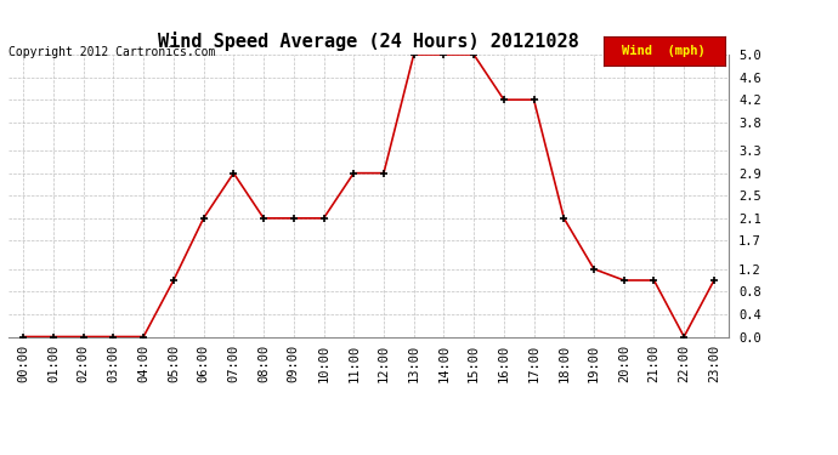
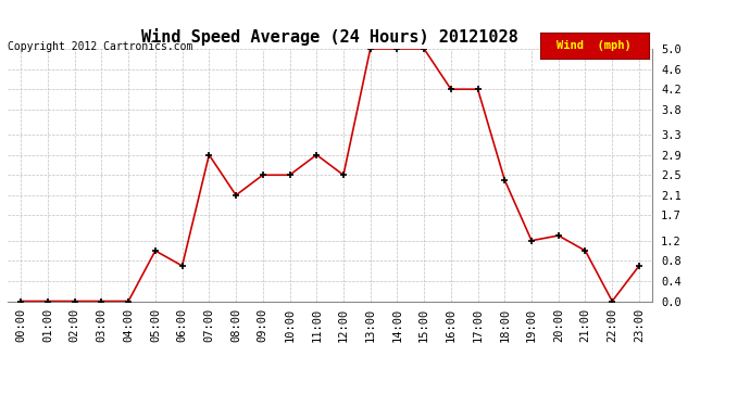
06:00: 2.1 -> 0.7
09:00: 2.1 -> 2.5
10:00: 2.1 -> 2.5
12:00: 2.9 -> 2.5
18:00: 2.1 -> 2.4
20:00: 1.0 -> 1.3
23:00: 1.0 -> 0.7
